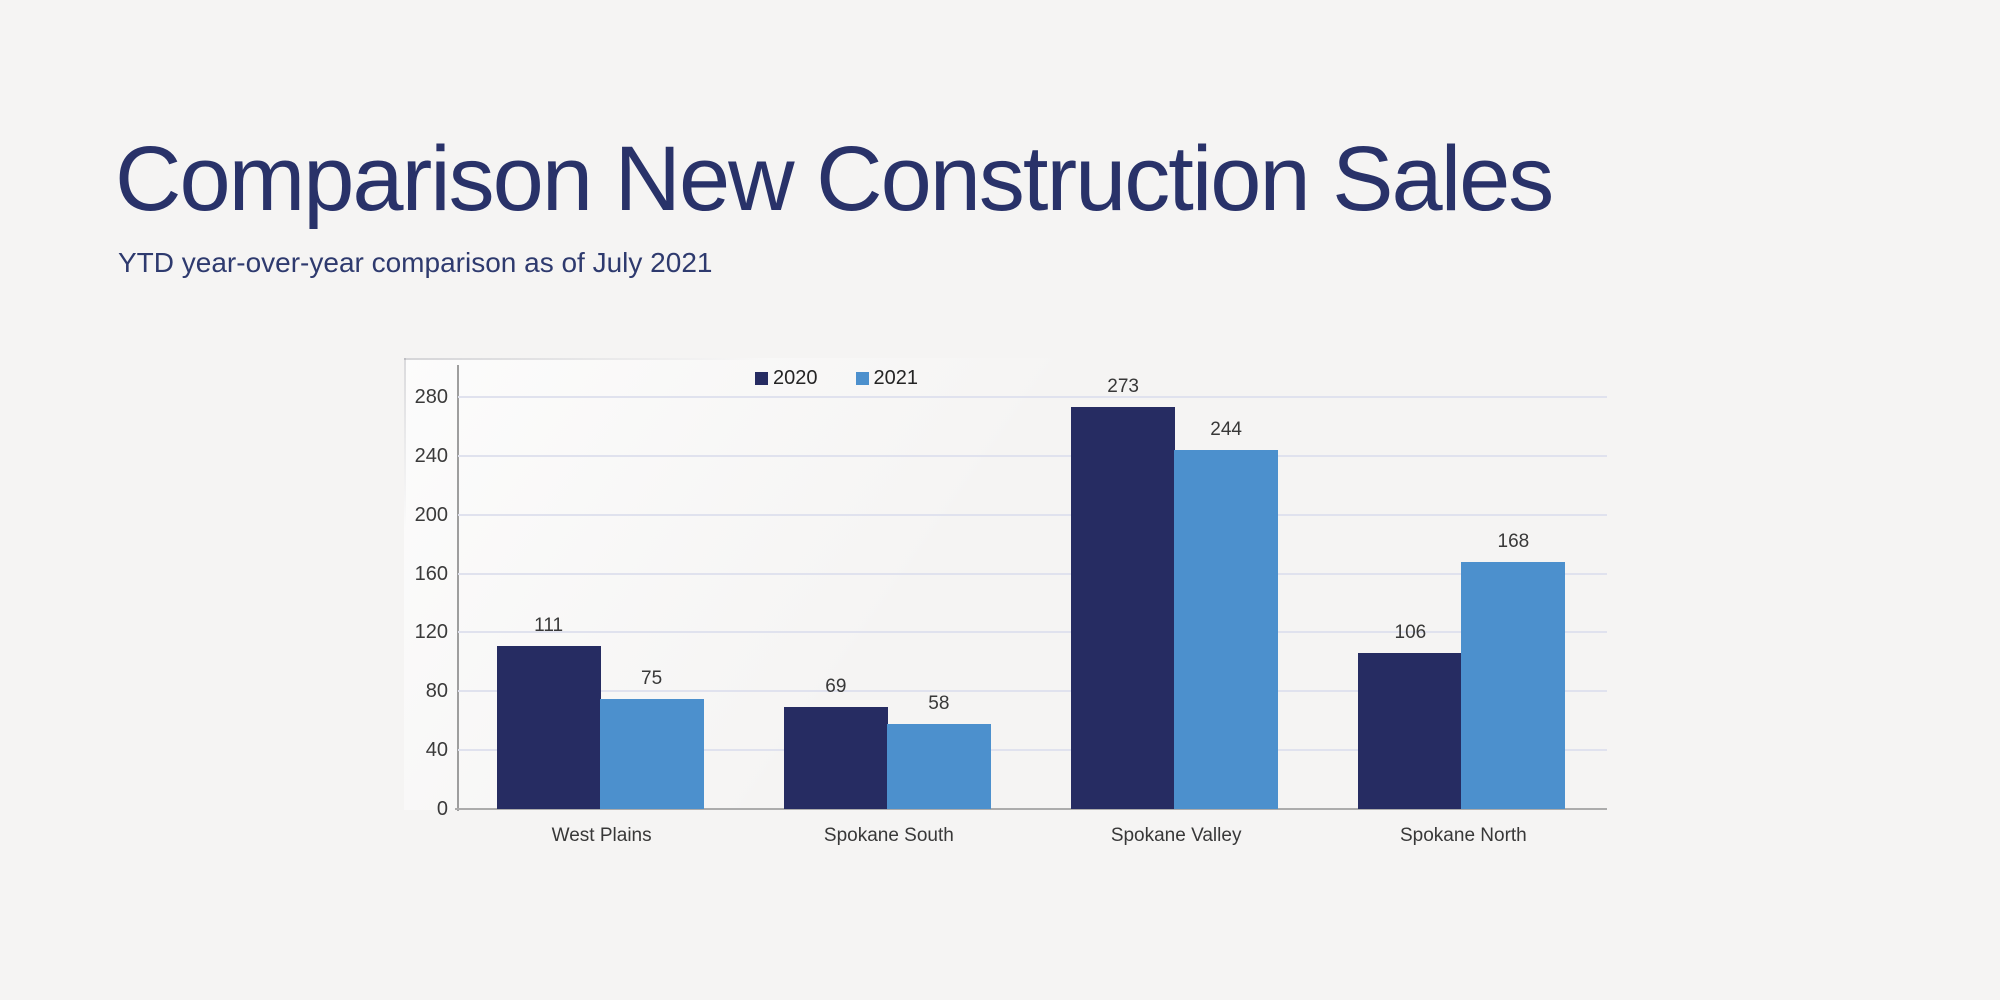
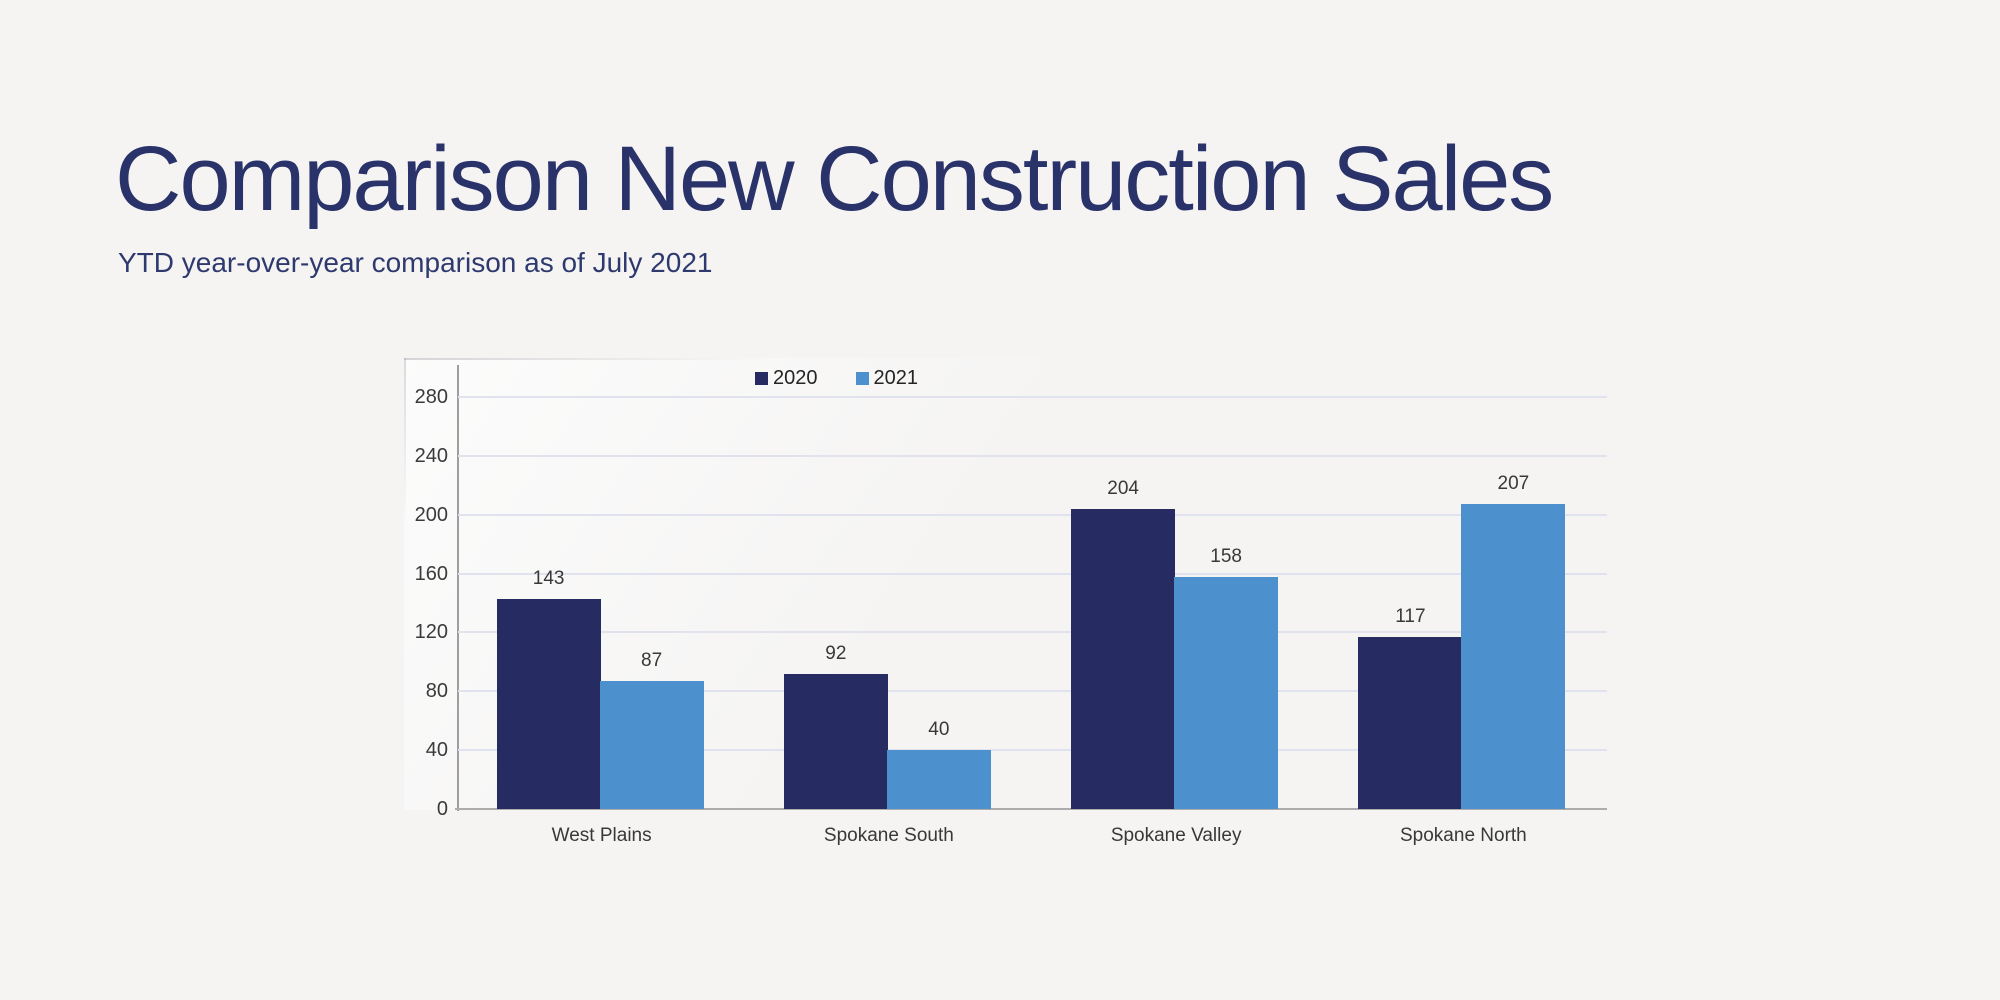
2020/West Plains: 111 -> 143
2021/West Plains: 75 -> 87
2020/Spokane South: 69 -> 92
2021/Spokane South: 58 -> 40
2020/Spokane Valley: 273 -> 204
2021/Spokane Valley: 244 -> 158
2020/Spokane North: 106 -> 117
2021/Spokane North: 168 -> 207
